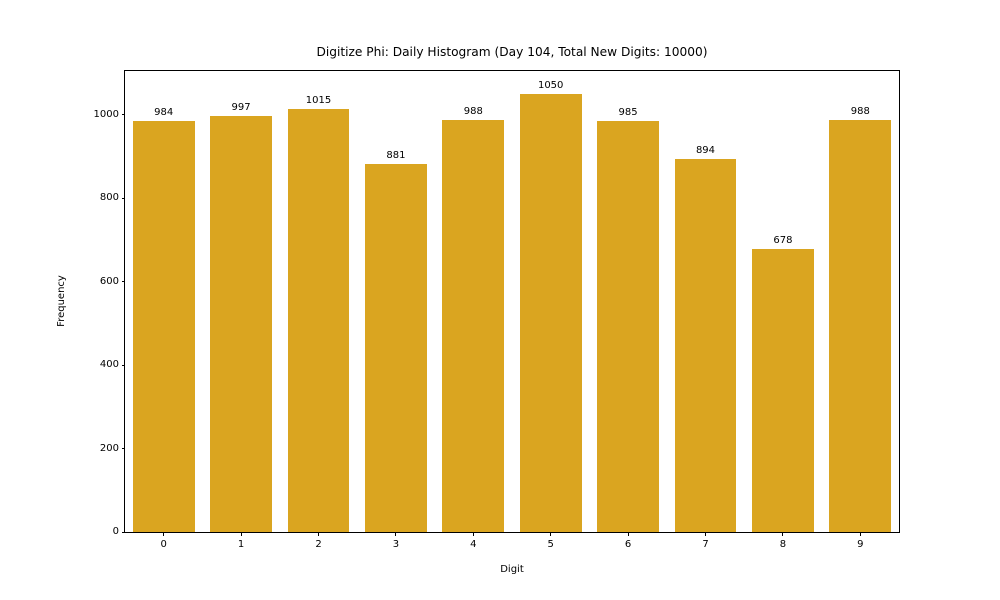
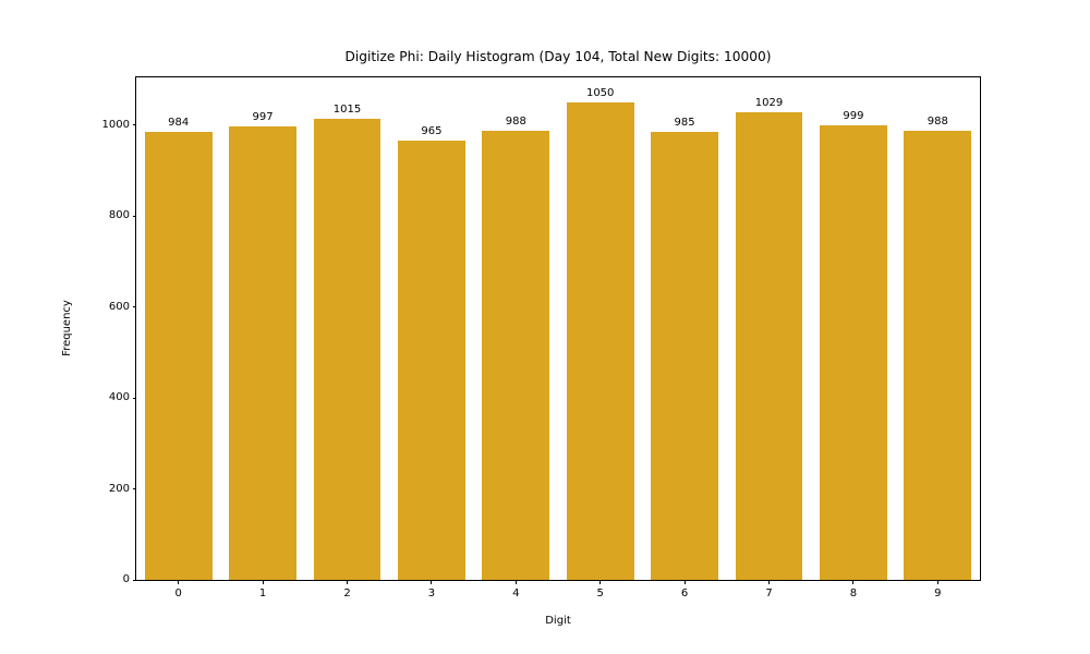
3: 881 -> 965
7: 894 -> 1029
8: 678 -> 999
